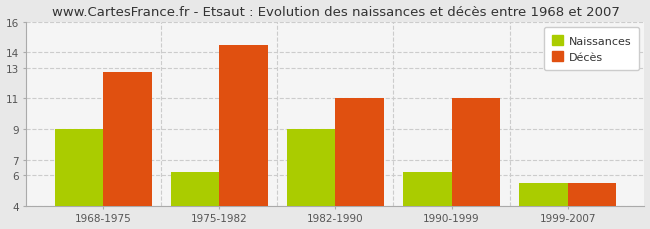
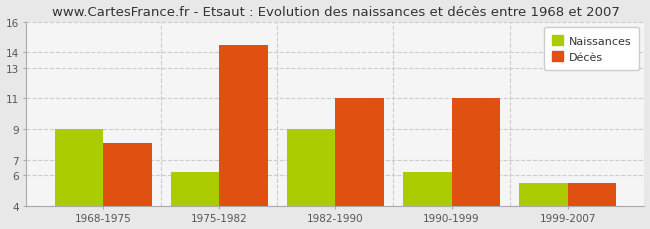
Décès/1968-1975: 12.7 -> 8.1
